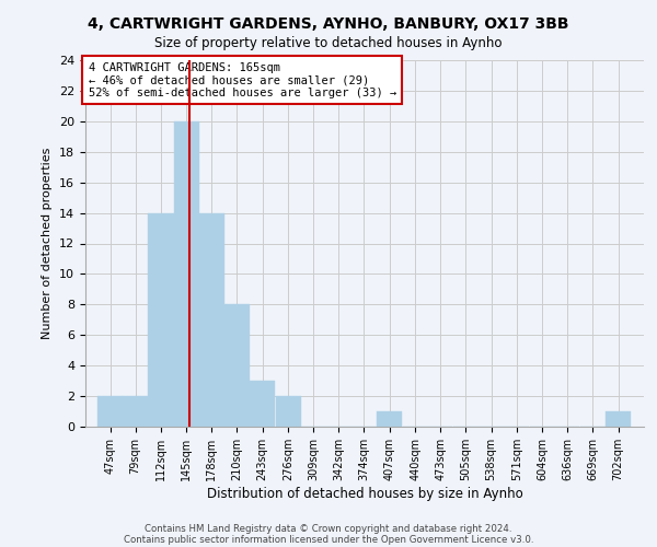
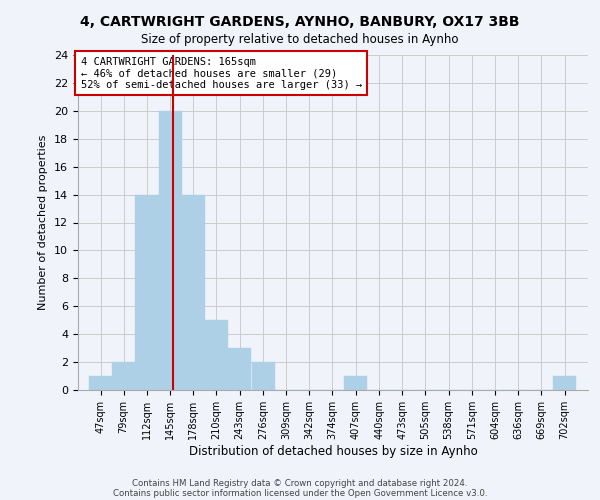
47sqm: 2 -> 1
210sqm: 8 -> 5
